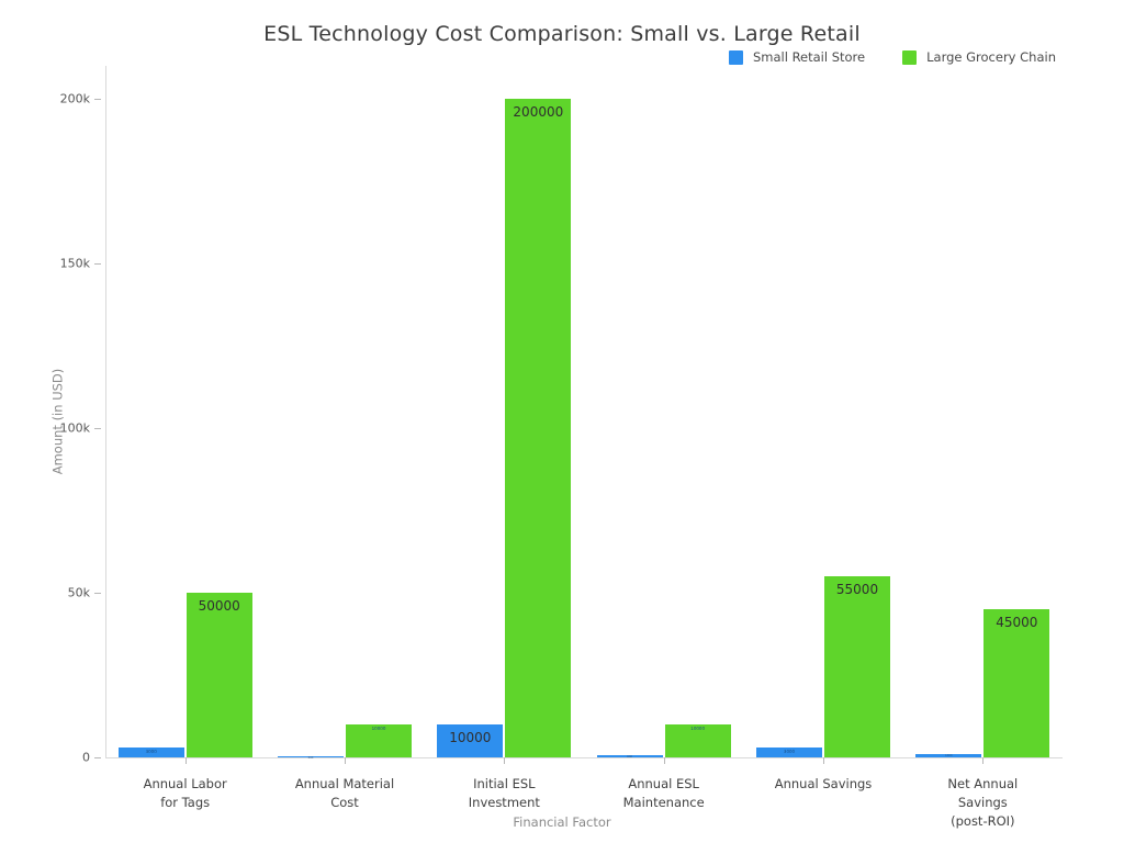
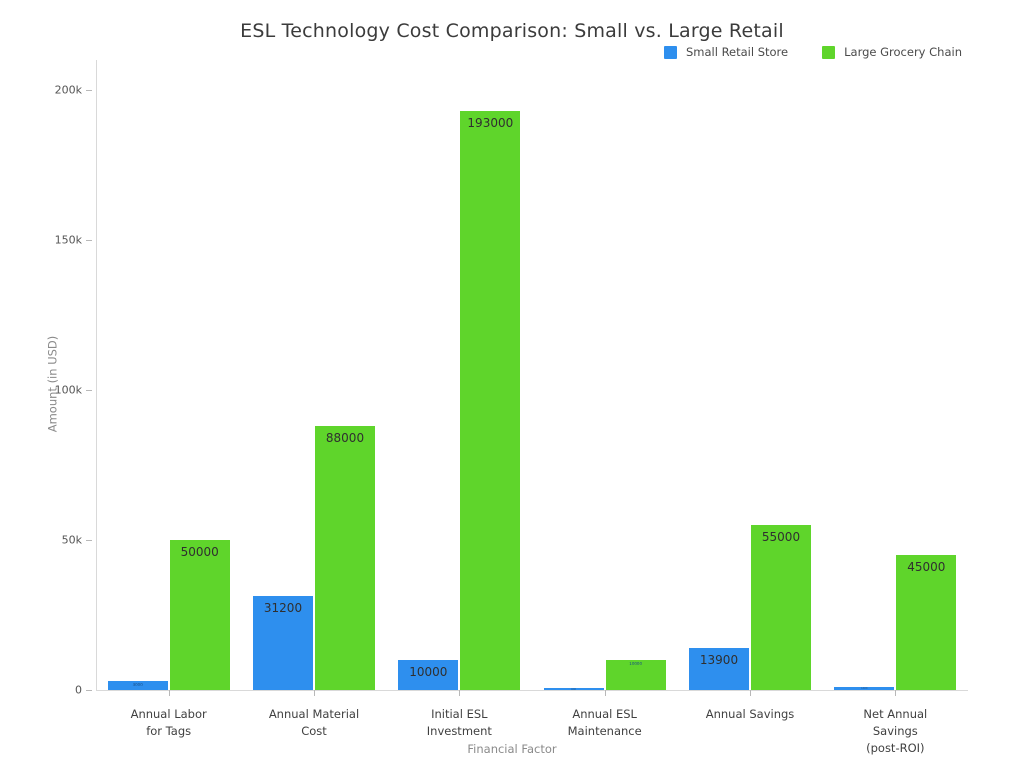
Small Retail Store/Annual Material Cost: 500 -> 31200
Large Grocery Chain/Annual Material Cost: 10000 -> 88000
Large Grocery Chain/Initial ESL Investment: 200000 -> 193000
Small Retail Store/Annual Savings: 3000 -> 13900
